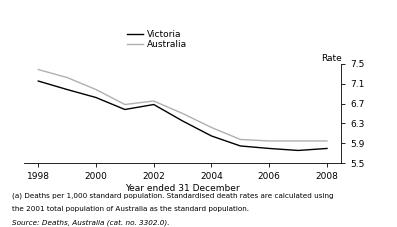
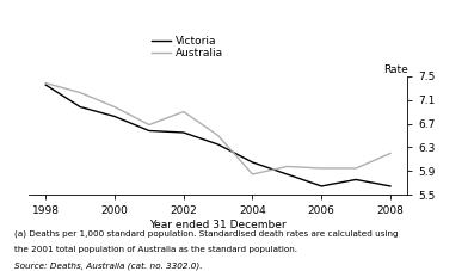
Victoria/1998: 7.15 -> 7.35
Victoria/2002: 6.68 -> 6.55
Australia/2002: 6.75 -> 6.90
Australia/2004: 6.22 -> 5.85
Victoria/2006: 5.80 -> 5.65
Victoria/2008: 5.80 -> 5.65
Australia/2008: 5.95 -> 6.20
